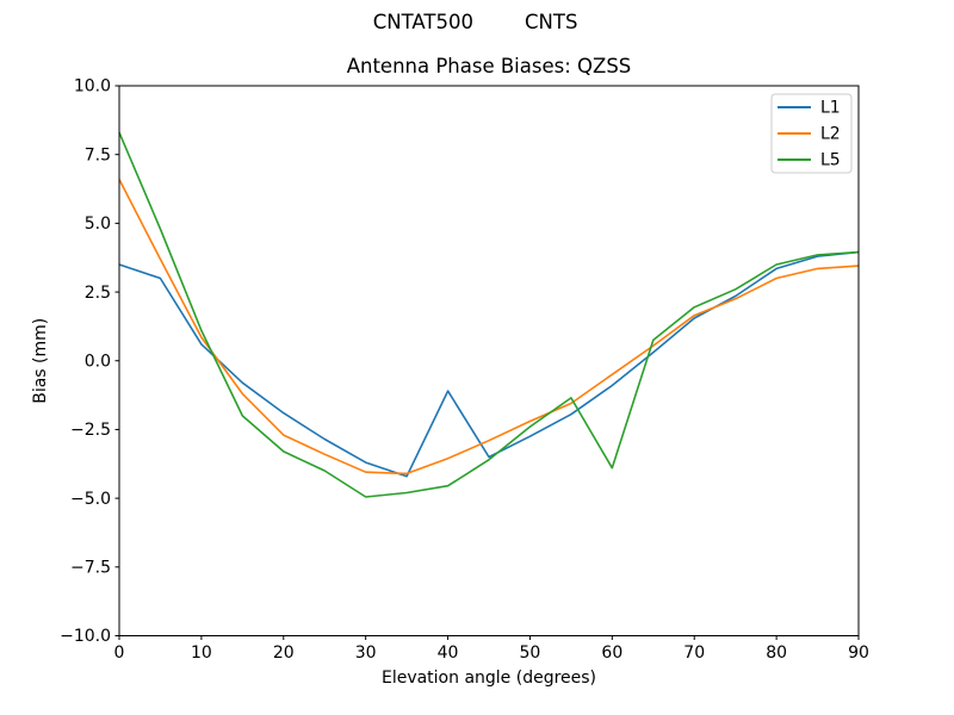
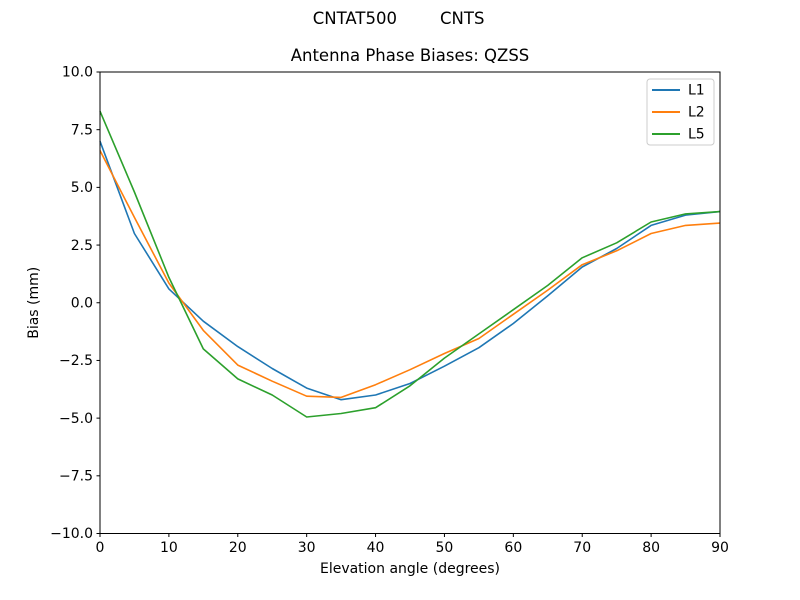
L1/0: 3.5 -> 7.0
L1/40: -1.1 -> -4.0
L5/60: -3.9 -> -0.3
